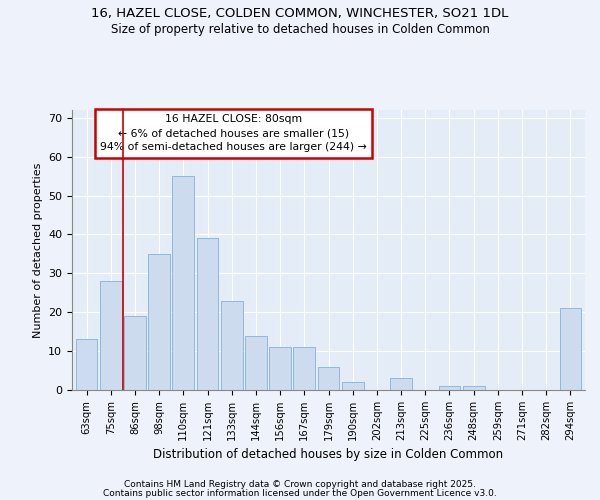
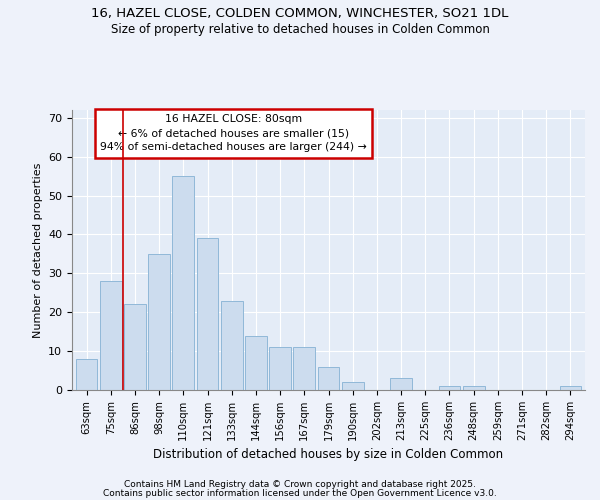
63sqm: 13 -> 8
86sqm: 19 -> 22
294sqm: 21 -> 1
